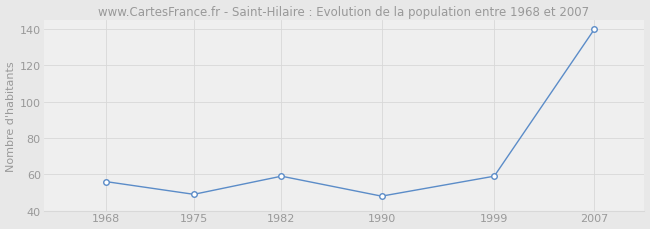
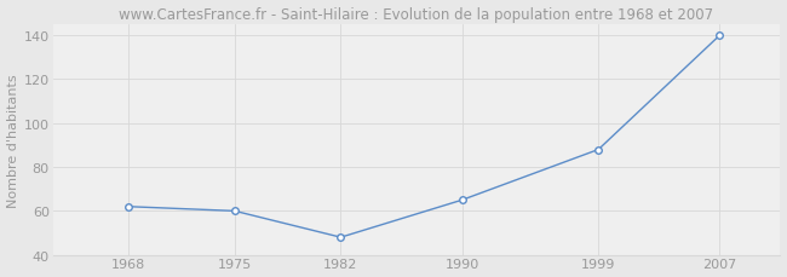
1968: 56 -> 62
1975: 49 -> 60
1982: 59 -> 48
1990: 48 -> 65
1999: 59 -> 88
